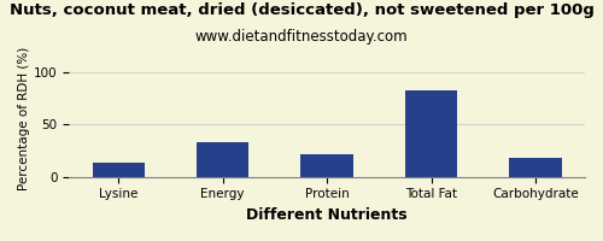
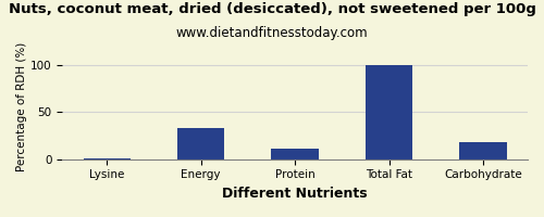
Lysine: 14 -> 0
Protein: 22 -> 11
Total Fat: 82 -> 100
